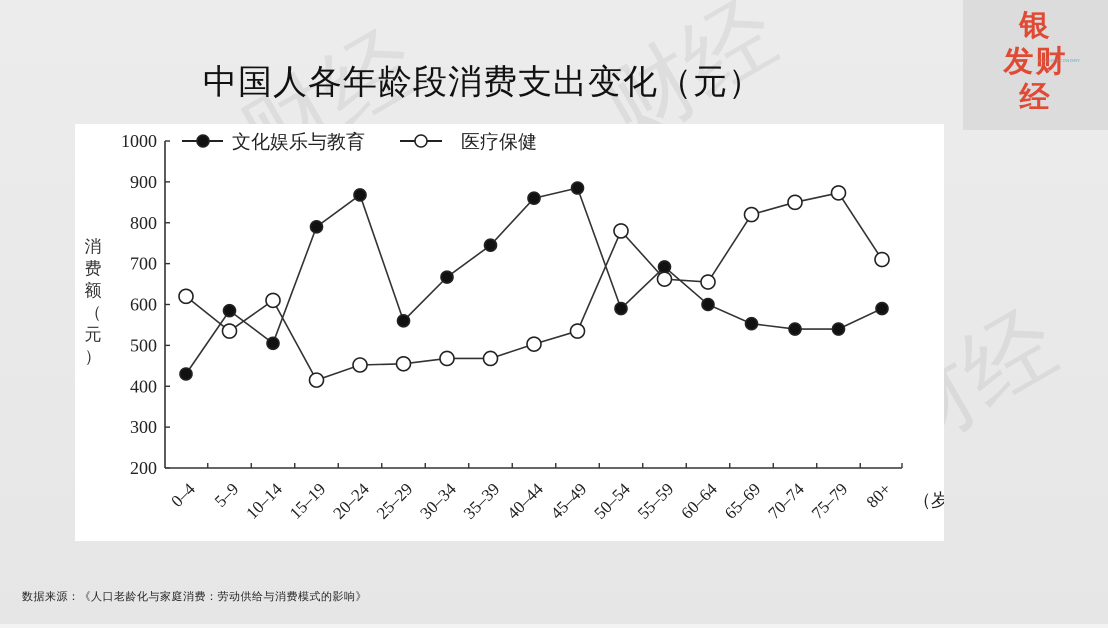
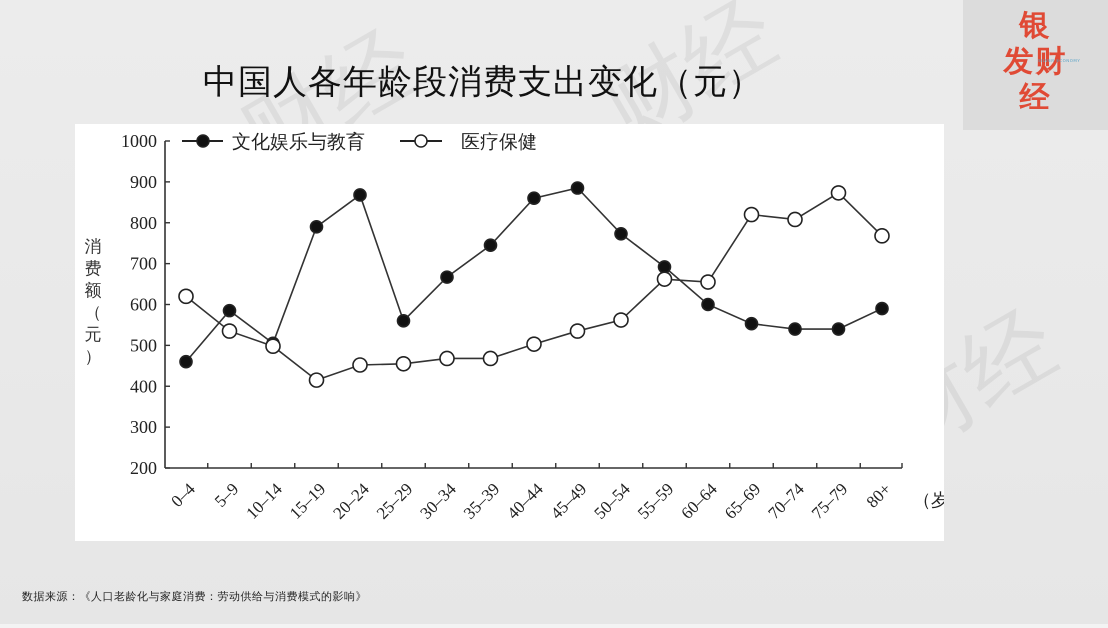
文化娱乐与教育/0–4: 430 -> 460
医疗保健/10–14: 610 -> 500
文化娱乐与教育/50–54: 590 -> 770
医疗保健/50–54: 780 -> 560
医疗保健/70–74: 850 -> 810
医疗保健/80+: 710 -> 770
